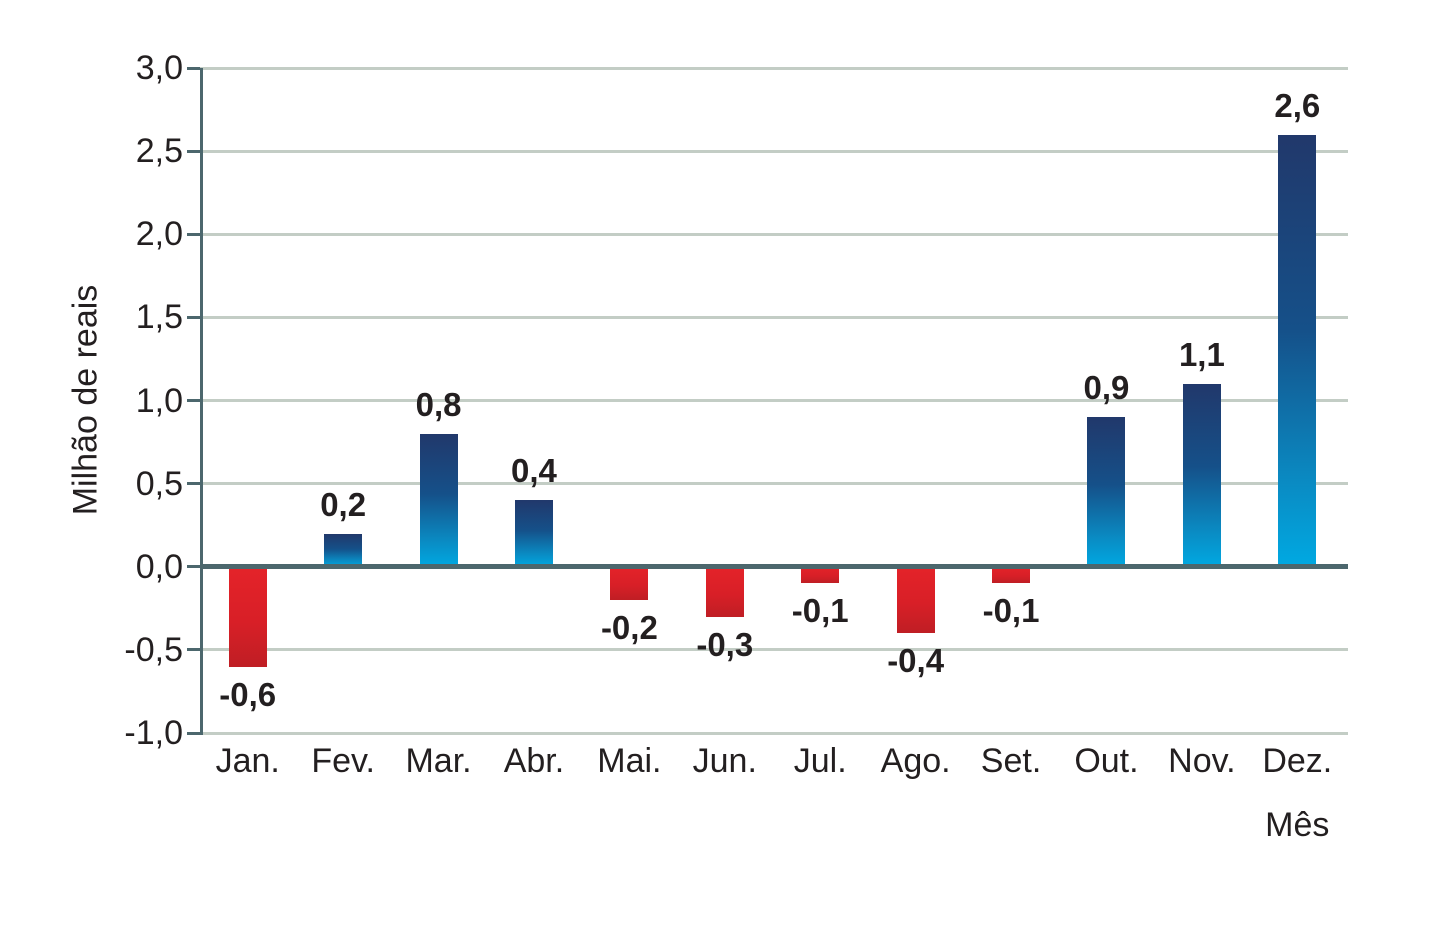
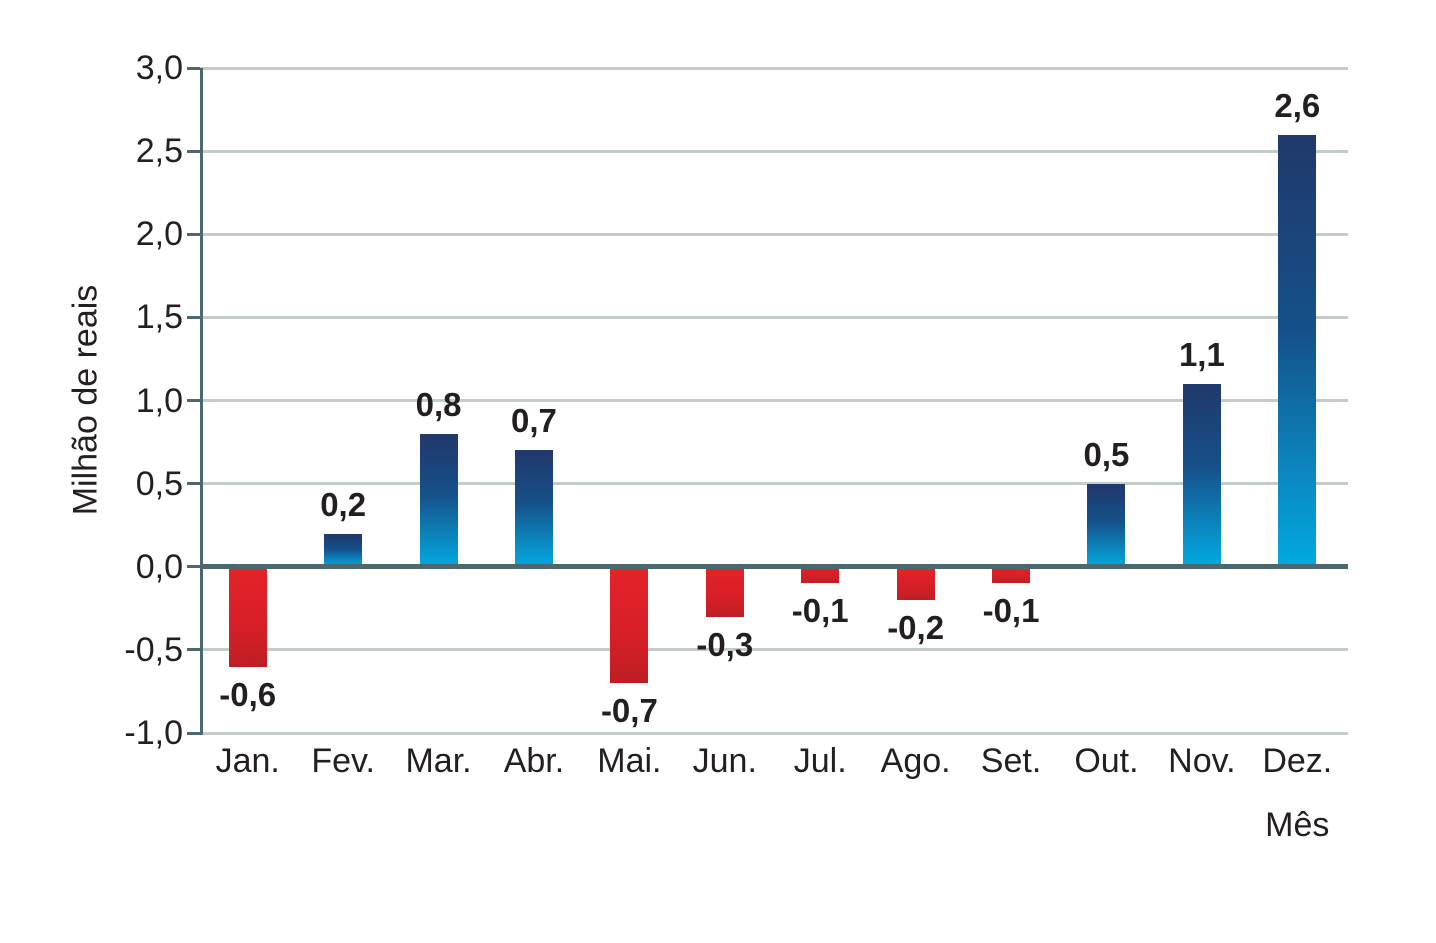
Abr.: 0,4 -> 0,7
Mai.: -0,2 -> -0,7
Ago.: -0,4 -> -0,2
Out.: 0,9 -> 0,5
